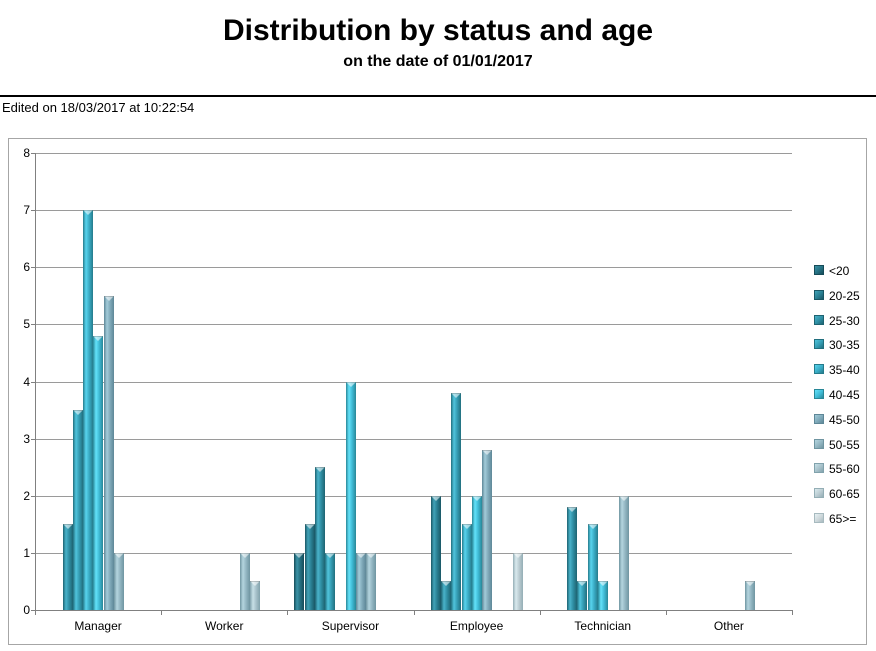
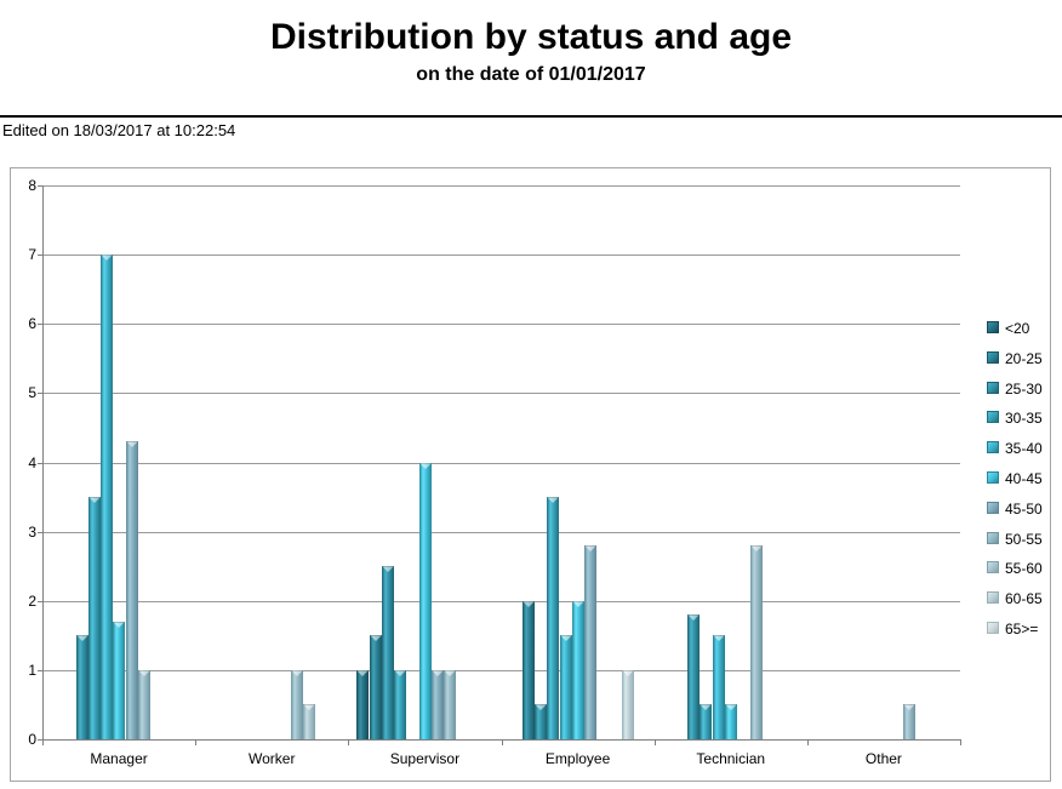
40-45/Manager: 4.8 -> 1.7
45-50/Manager: 5.5 -> 4.3
30-35/Employee: 3.8 -> 3.5
50-55/Technician: 2.0 -> 2.8
